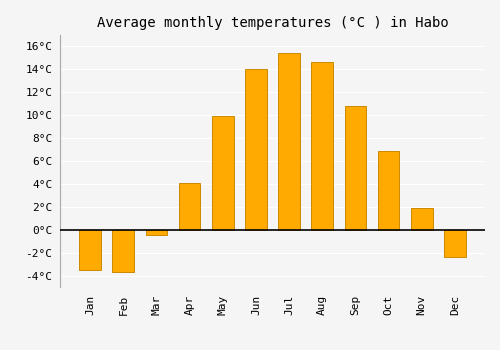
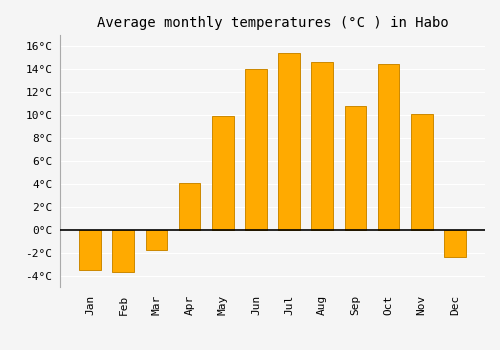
Mar: -0.5°C -> -1.8°C
Oct: 6.9°C -> 14.5°C
Nov: 1.9°C -> 10.1°C
